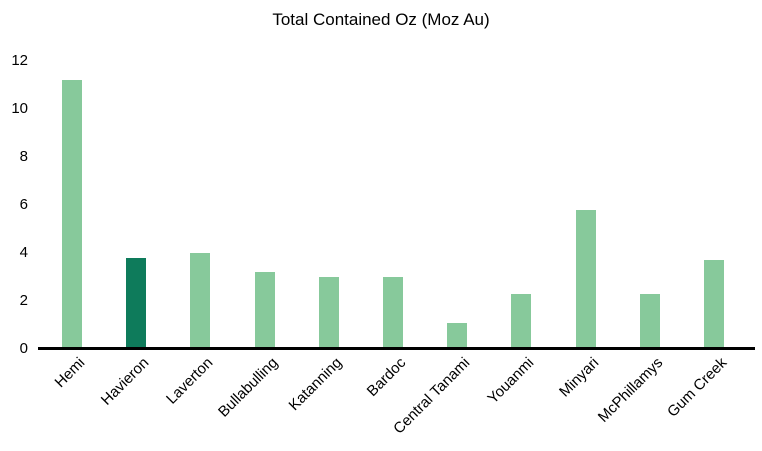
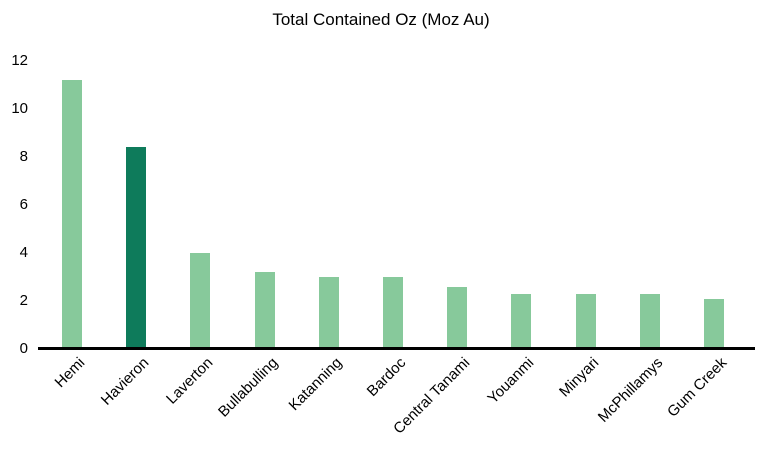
Havieron: 3.8 -> 8.4
Central Tanami: 1.1 -> 2.6
Minyari: 5.8 -> 2.3
Gum Creek: 3.7 -> 2.1
